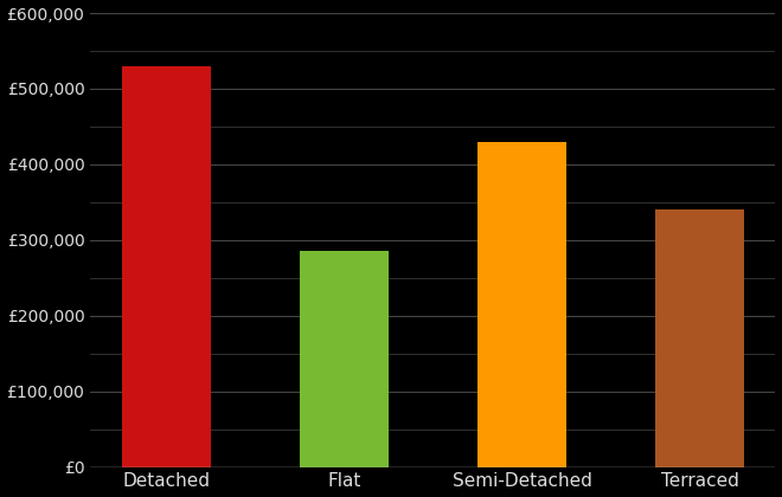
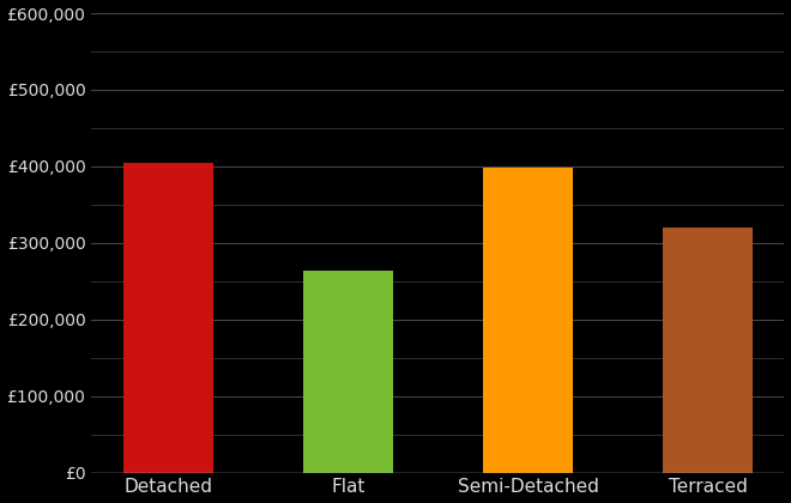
Detached: £530,000 -> £404,000
Flat: £285,000 -> £264,000
Semi-Detached: £430,000 -> £398,000
Terraced: £340,000 -> £320,000
